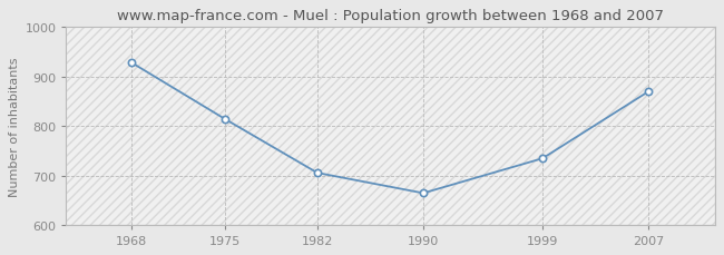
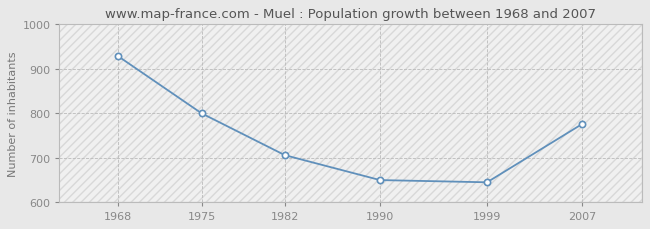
1975: 815 -> 800
1990: 665 -> 650
1999: 735 -> 645
2007: 870 -> 776
